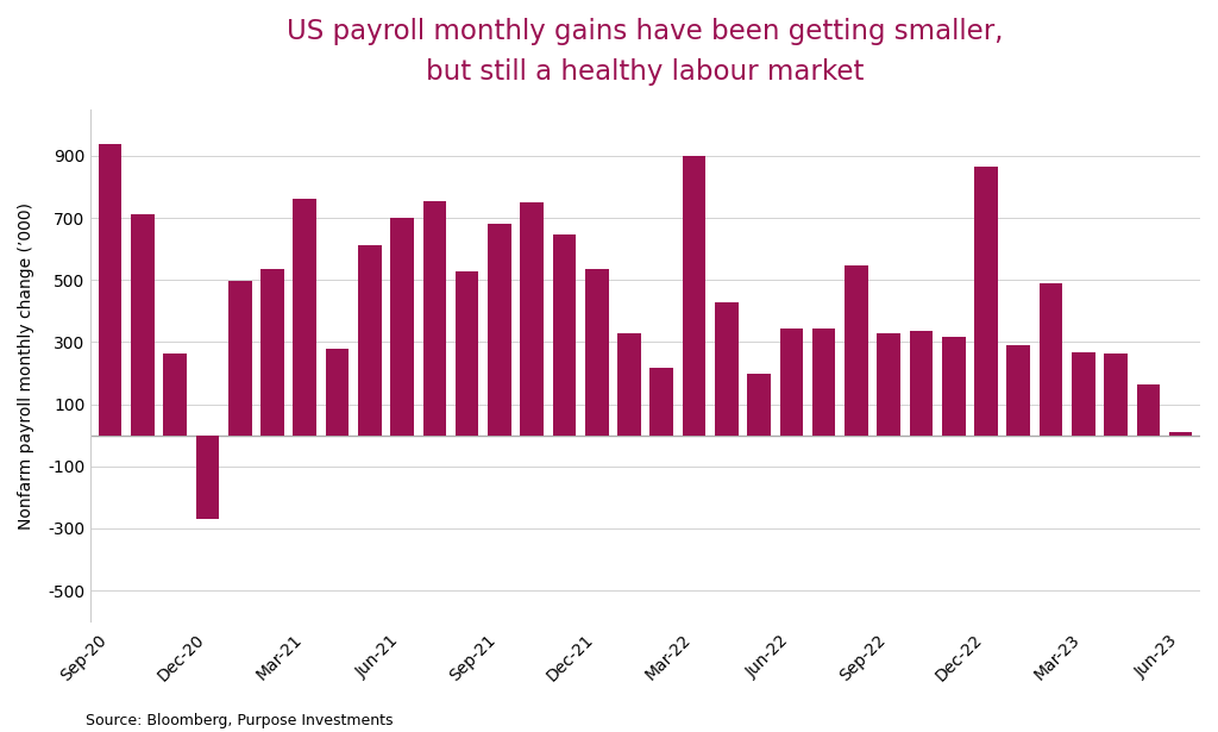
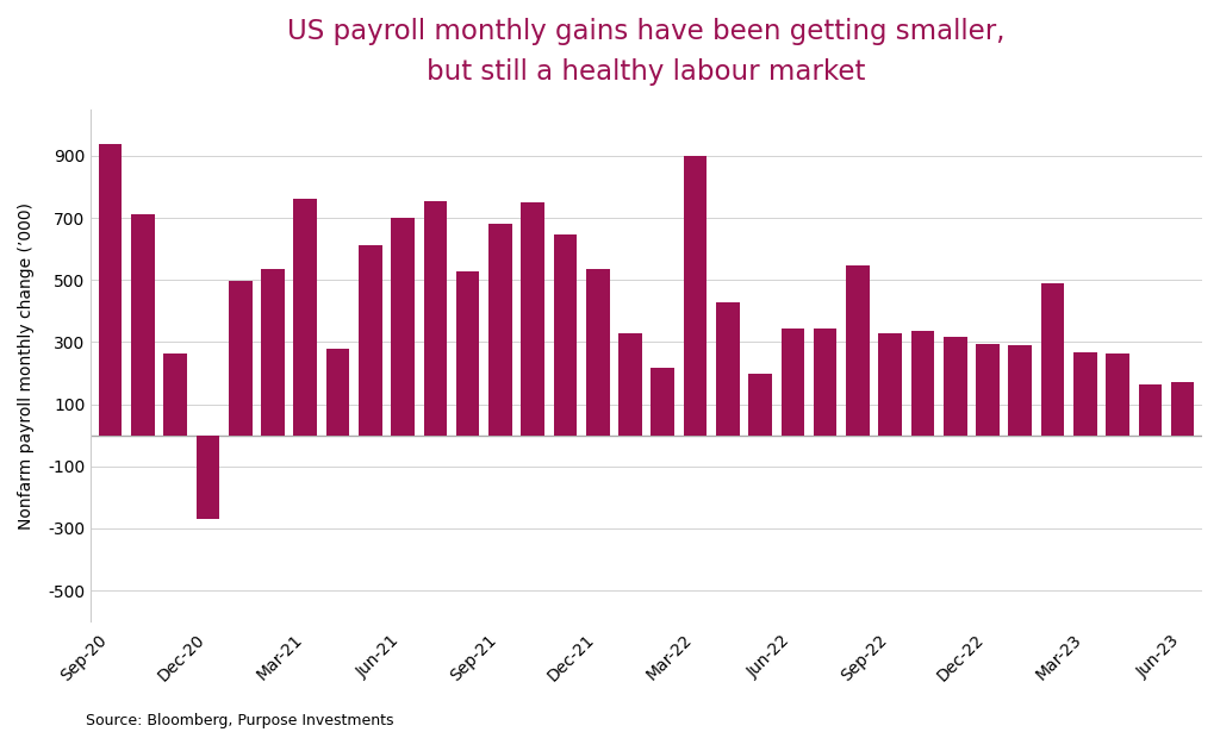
Dec-22: 865 -> 295
Jun-23: 10 -> 173
